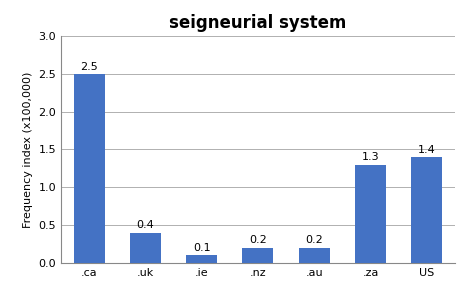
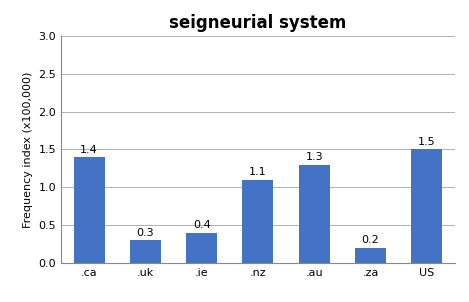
.ca: 2.5 -> 1.4
.uk: 0.4 -> 0.3
.ie: 0.1 -> 0.4
.nz: 0.2 -> 1.1
.au: 0.2 -> 1.3
.za: 1.3 -> 0.2
US: 1.4 -> 1.5
